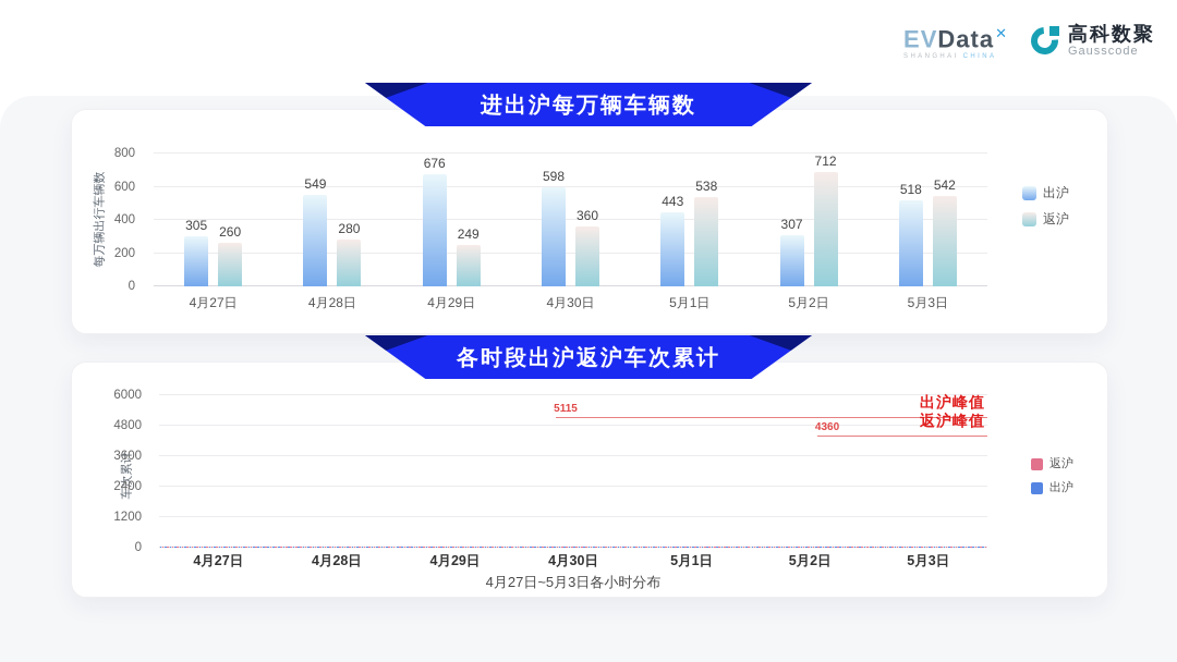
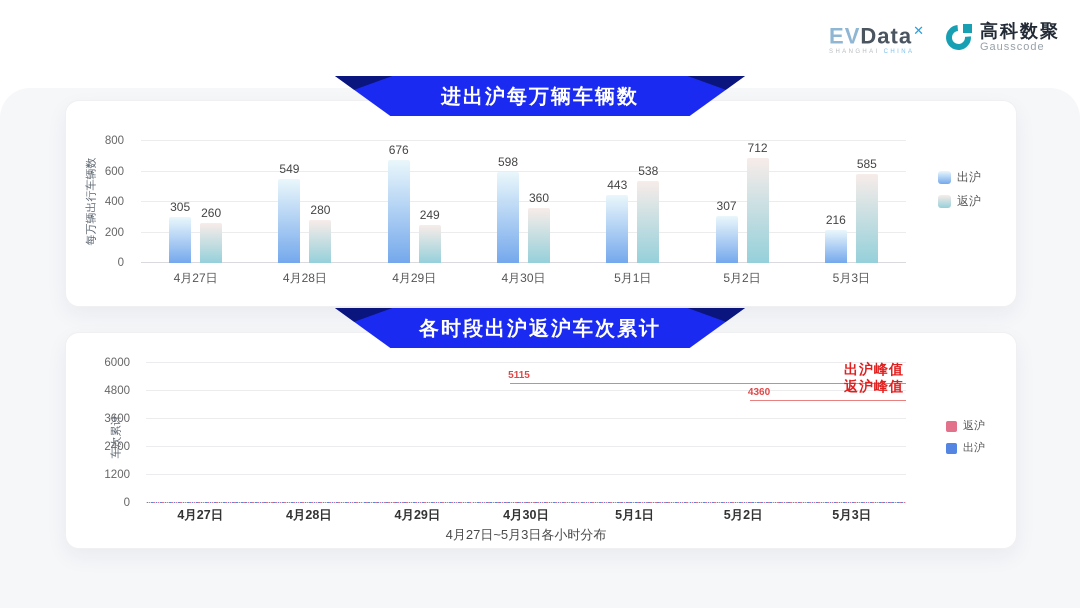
进出沪每万辆车辆数/出沪/5月3日: 518 -> 216
进出沪每万辆车辆数/返沪/5月3日: 542 -> 585
